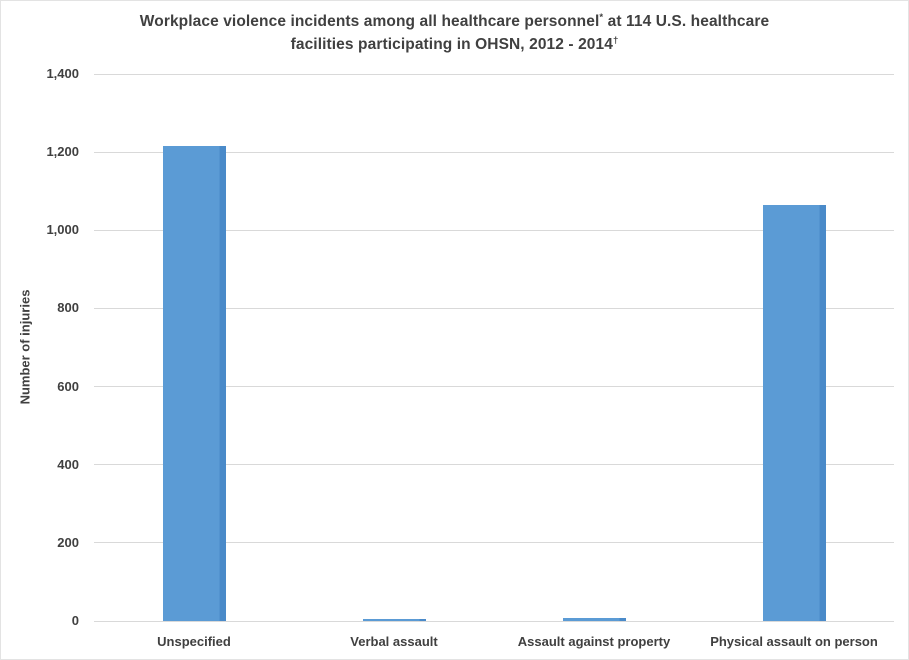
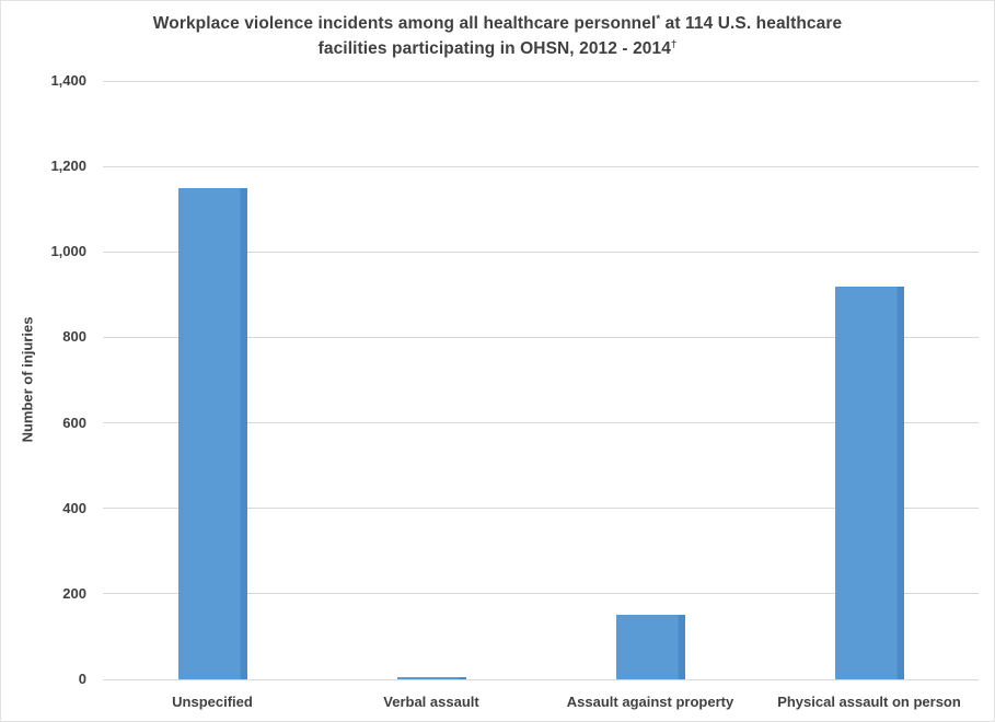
Unspecified: 1220 -> 1150
Assault against property: 10 -> 150
Physical assault on person: 1060 -> 920
